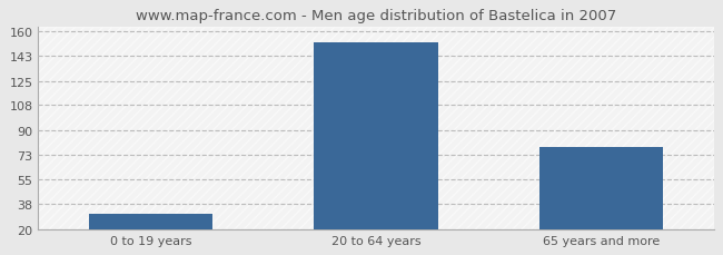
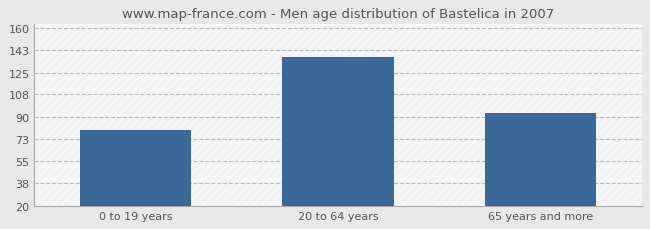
0 to 19 years: 31 -> 80
20 to 64 years: 152 -> 137
65 years and more: 78 -> 93
